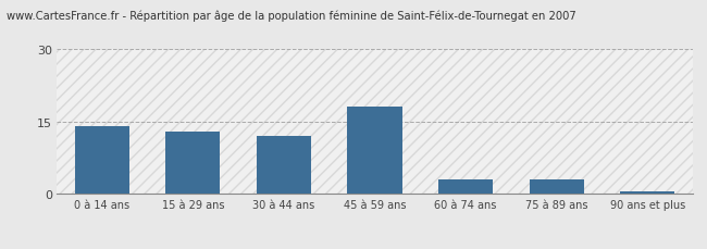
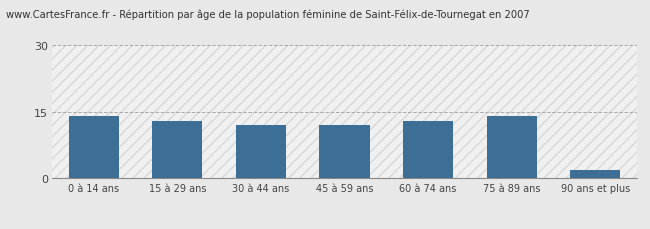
45 à 59 ans: 18.0 -> 12.0
60 à 74 ans: 3.0 -> 13.0
75 à 89 ans: 3.0 -> 14.0
90 ans et plus: 0.5 -> 2.0
